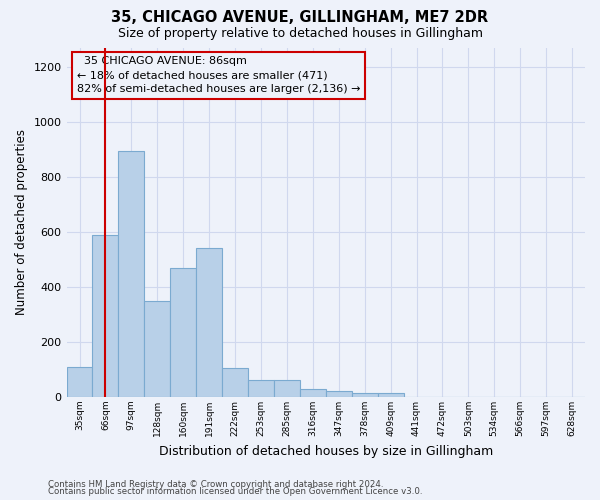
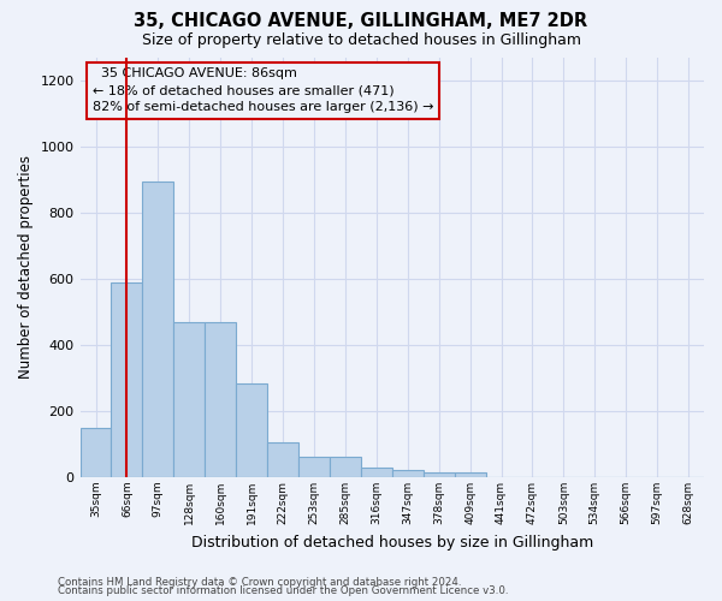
35sqm: 110 -> 150
128sqm: 350 -> 470
191sqm: 540 -> 285
